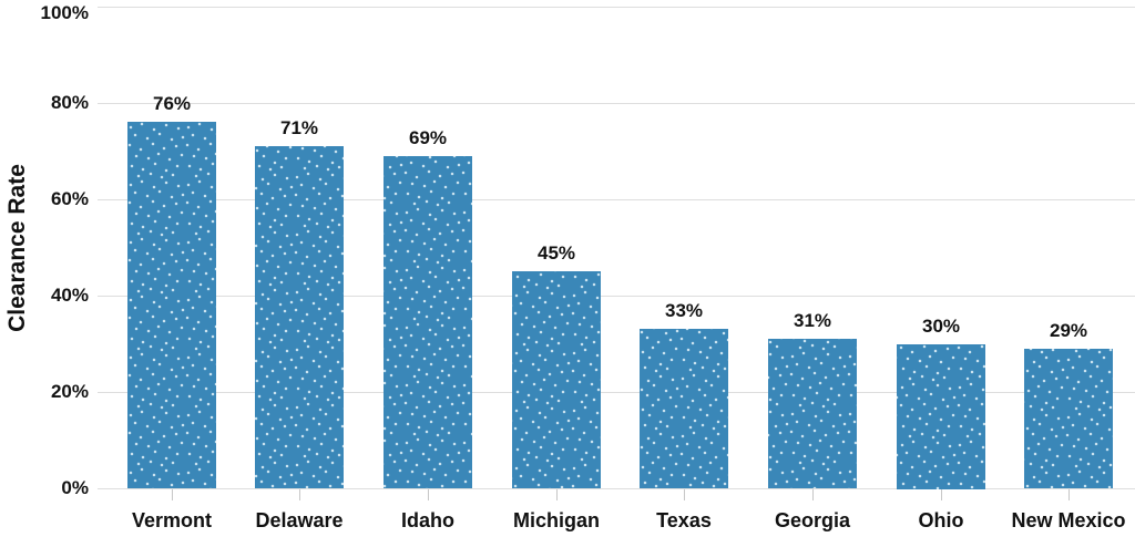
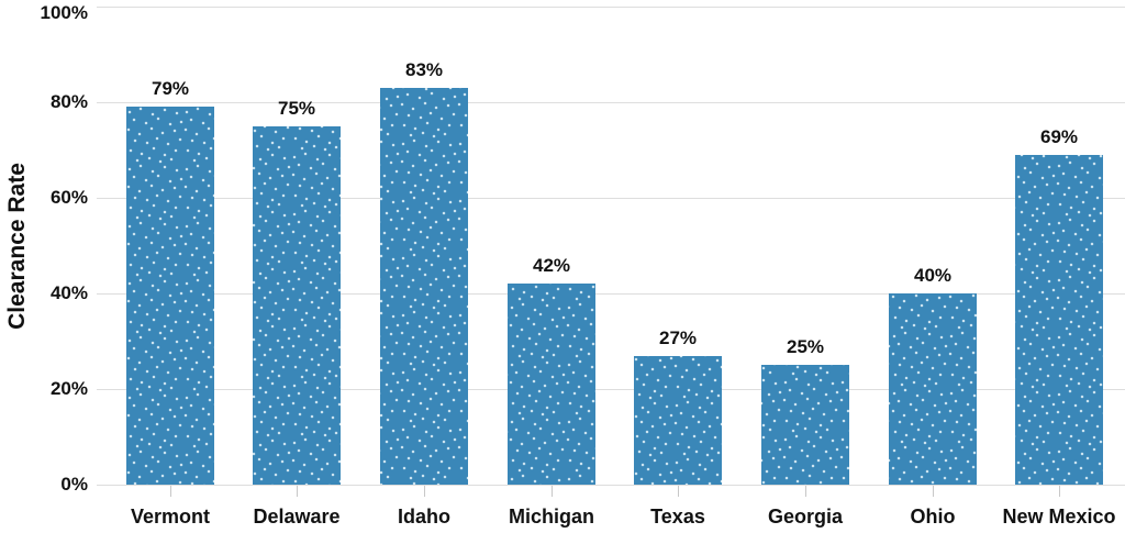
Vermont: 76% -> 79%
Delaware: 71% -> 75%
Idaho: 69% -> 83%
Michigan: 45% -> 42%
Texas: 33% -> 27%
Georgia: 31% -> 25%
Ohio: 30% -> 40%
New Mexico: 29% -> 69%
